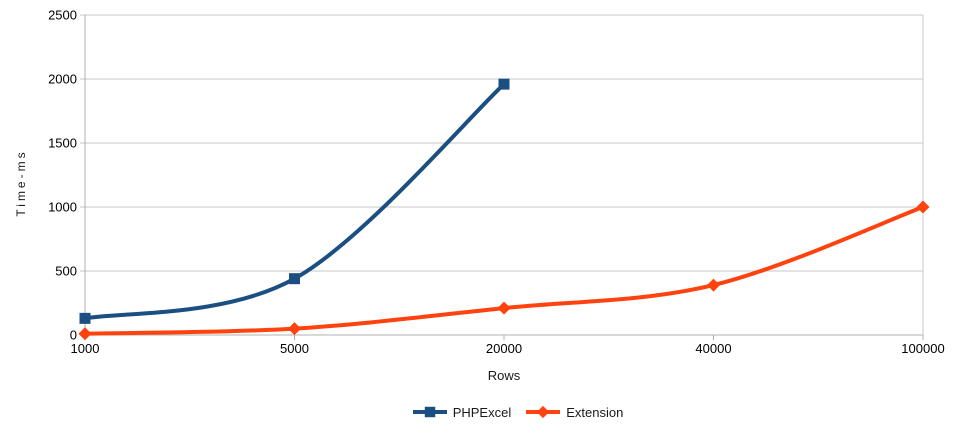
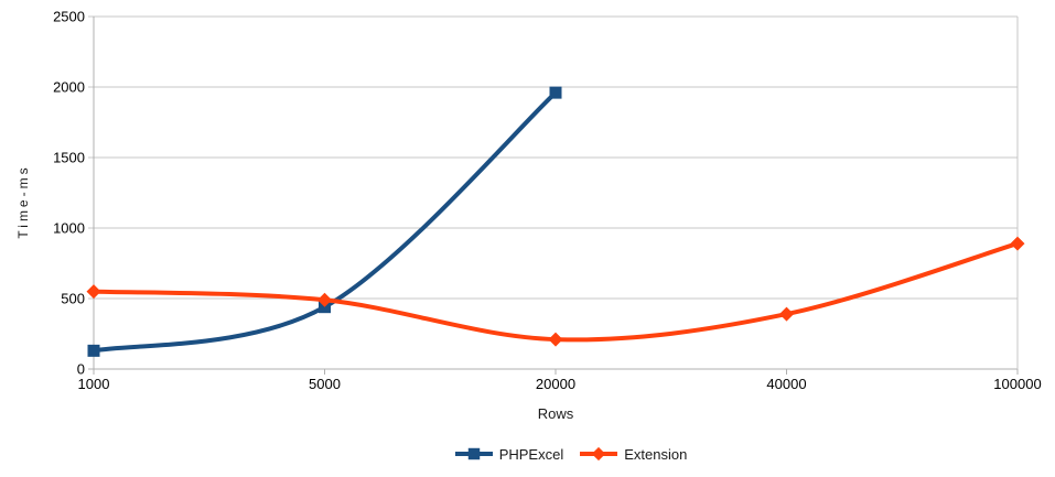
Extension/1000: 10 -> 550
Extension/5000: 50 -> 490
Extension/100000: 1000 -> 890
